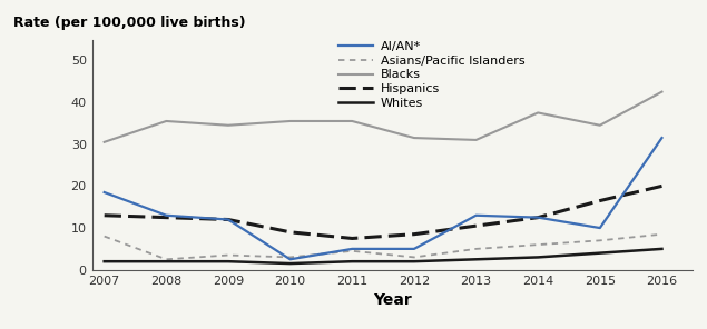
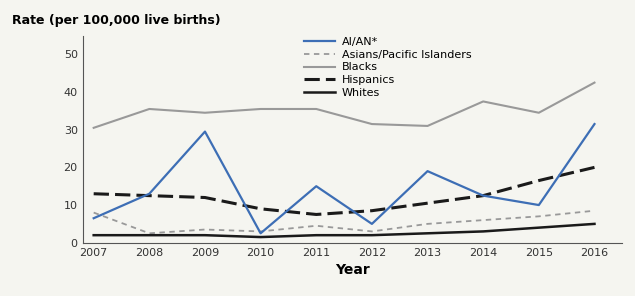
AI/AN*/2007: 18.5 -> 6.5
AI/AN*/2009: 12.0 -> 29.5
AI/AN*/2011: 5.0 -> 15.0
AI/AN*/2013: 13.0 -> 19.0
